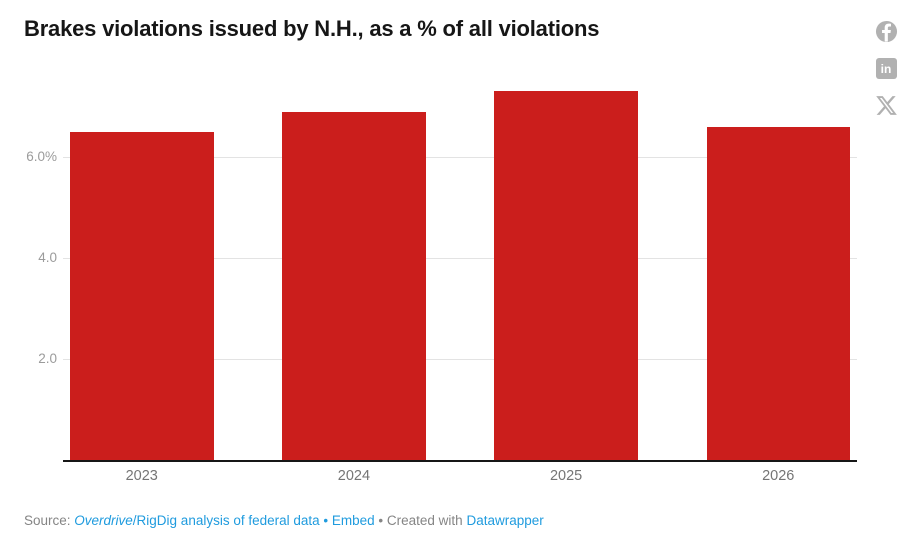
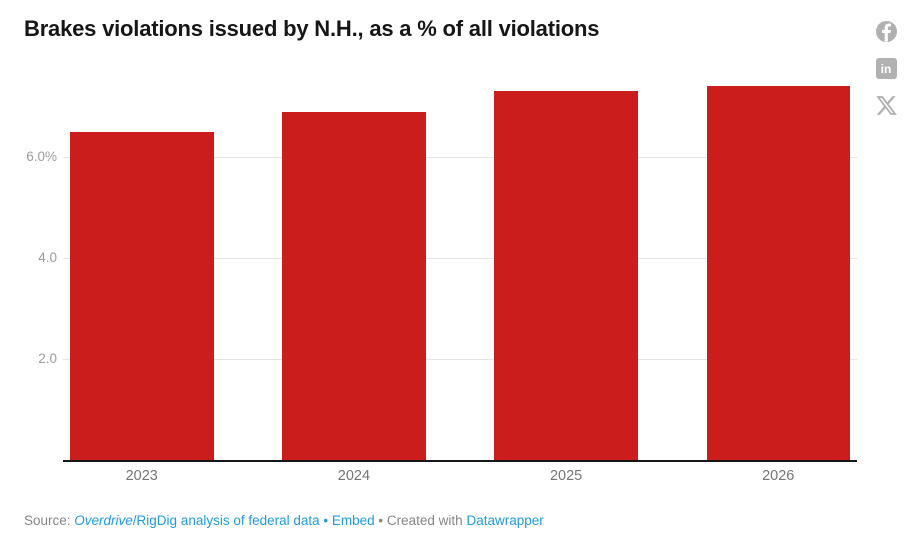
2026: 6.6% -> 7.4%
